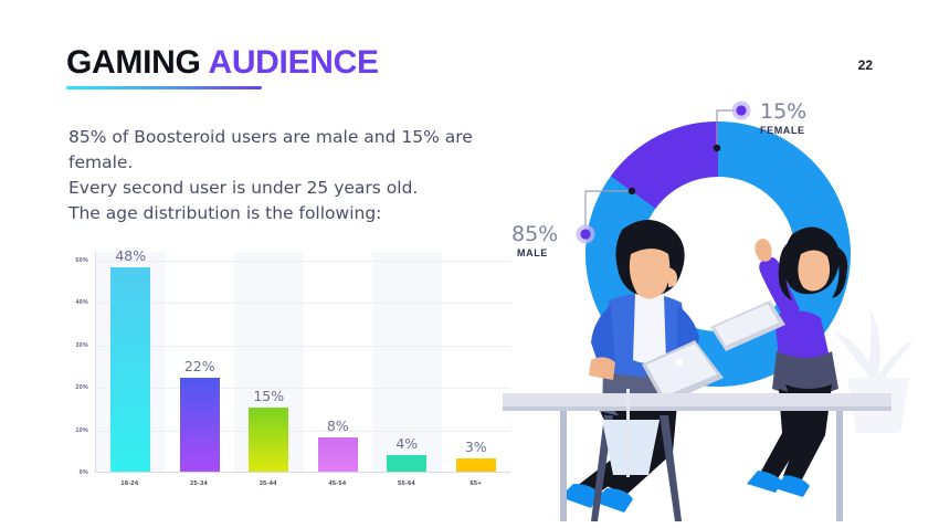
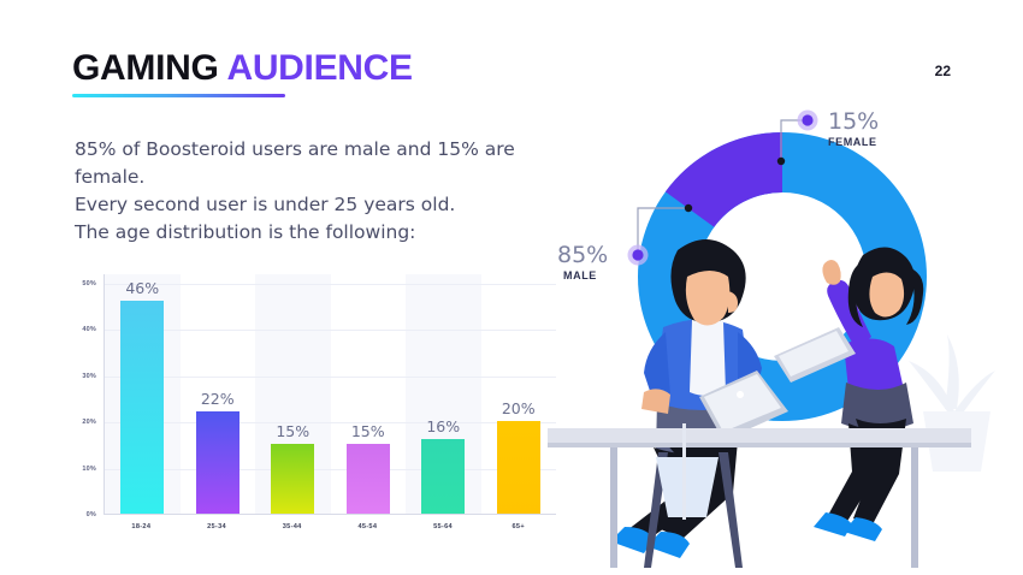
18-24: 48% -> 46%
45-54: 8% -> 15%
55-64: 4% -> 16%
65+: 3% -> 20%
